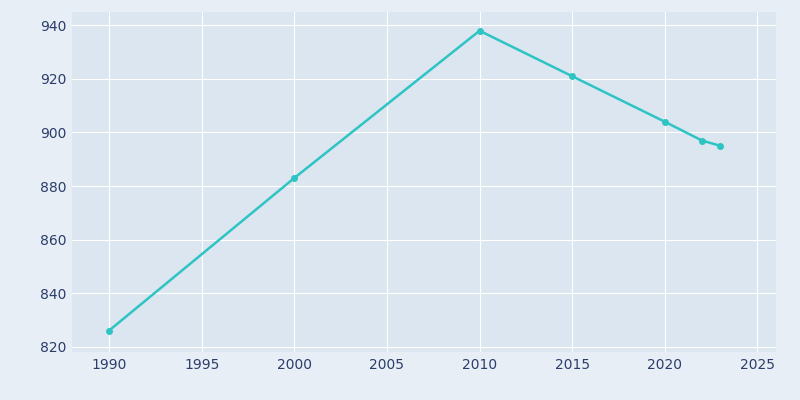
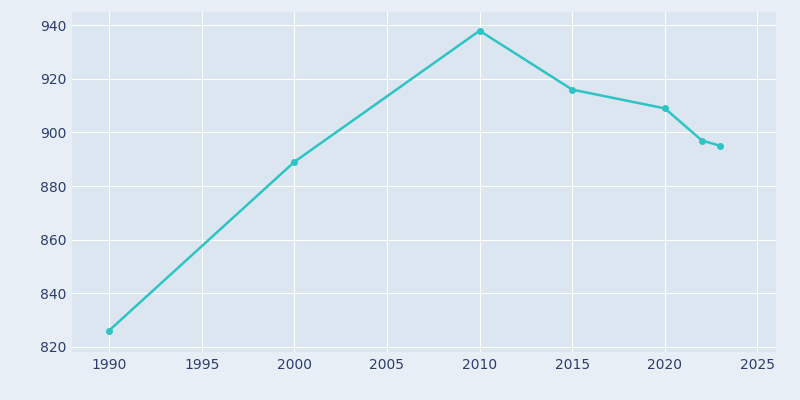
2000: 883 -> 889
2015: 921 -> 916
2020: 904 -> 909
